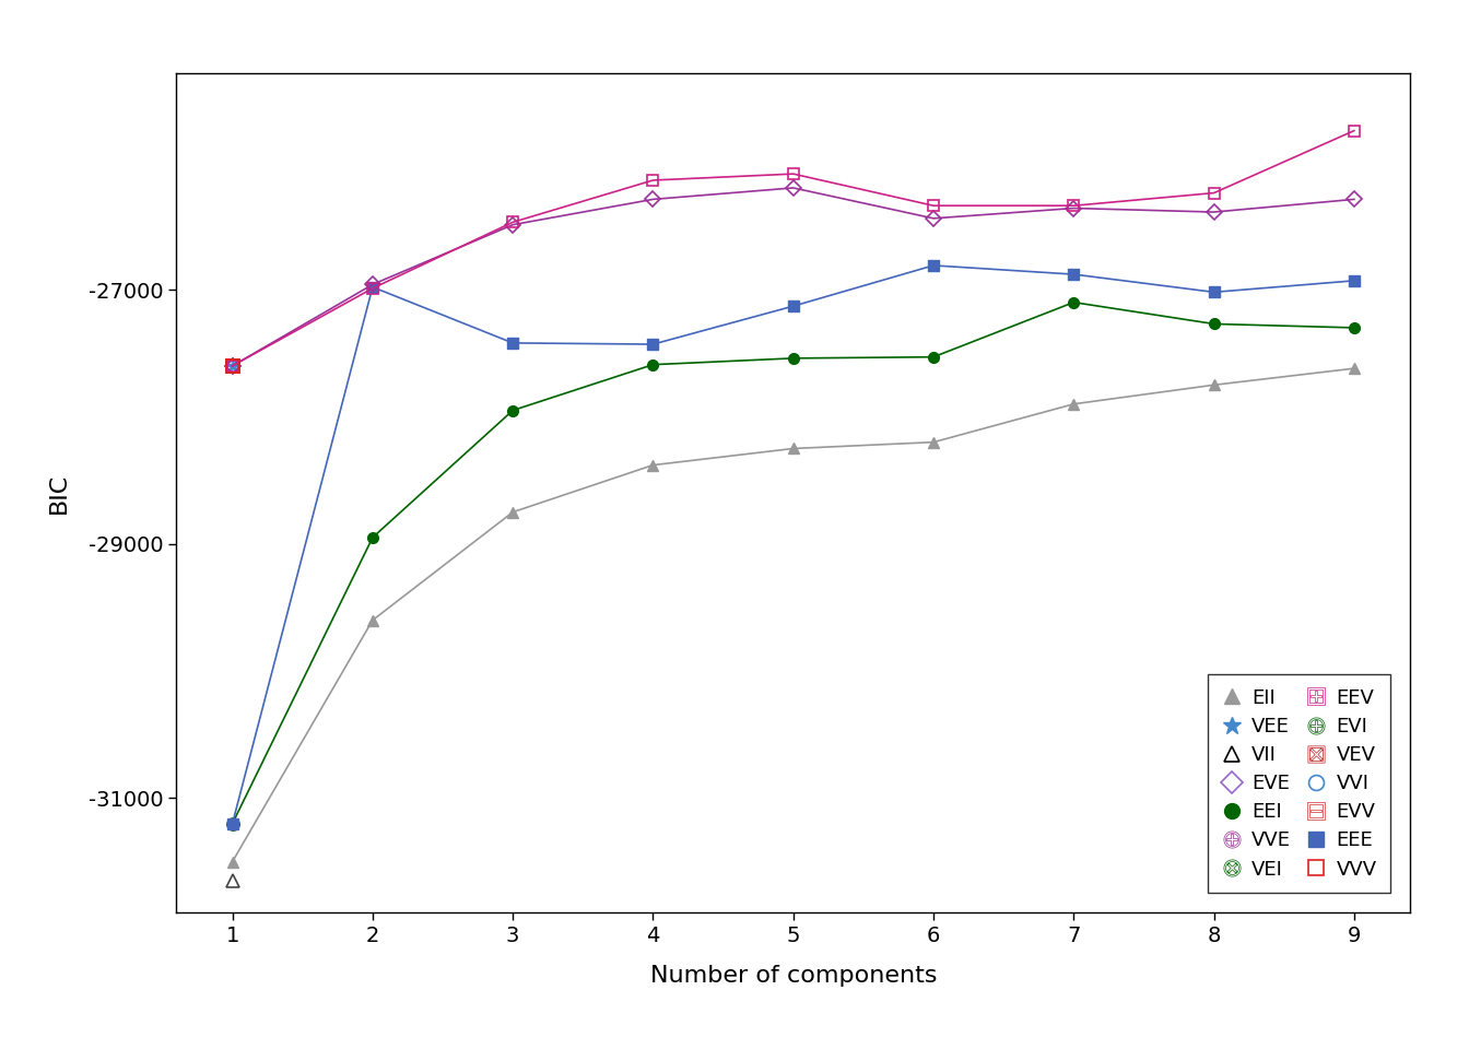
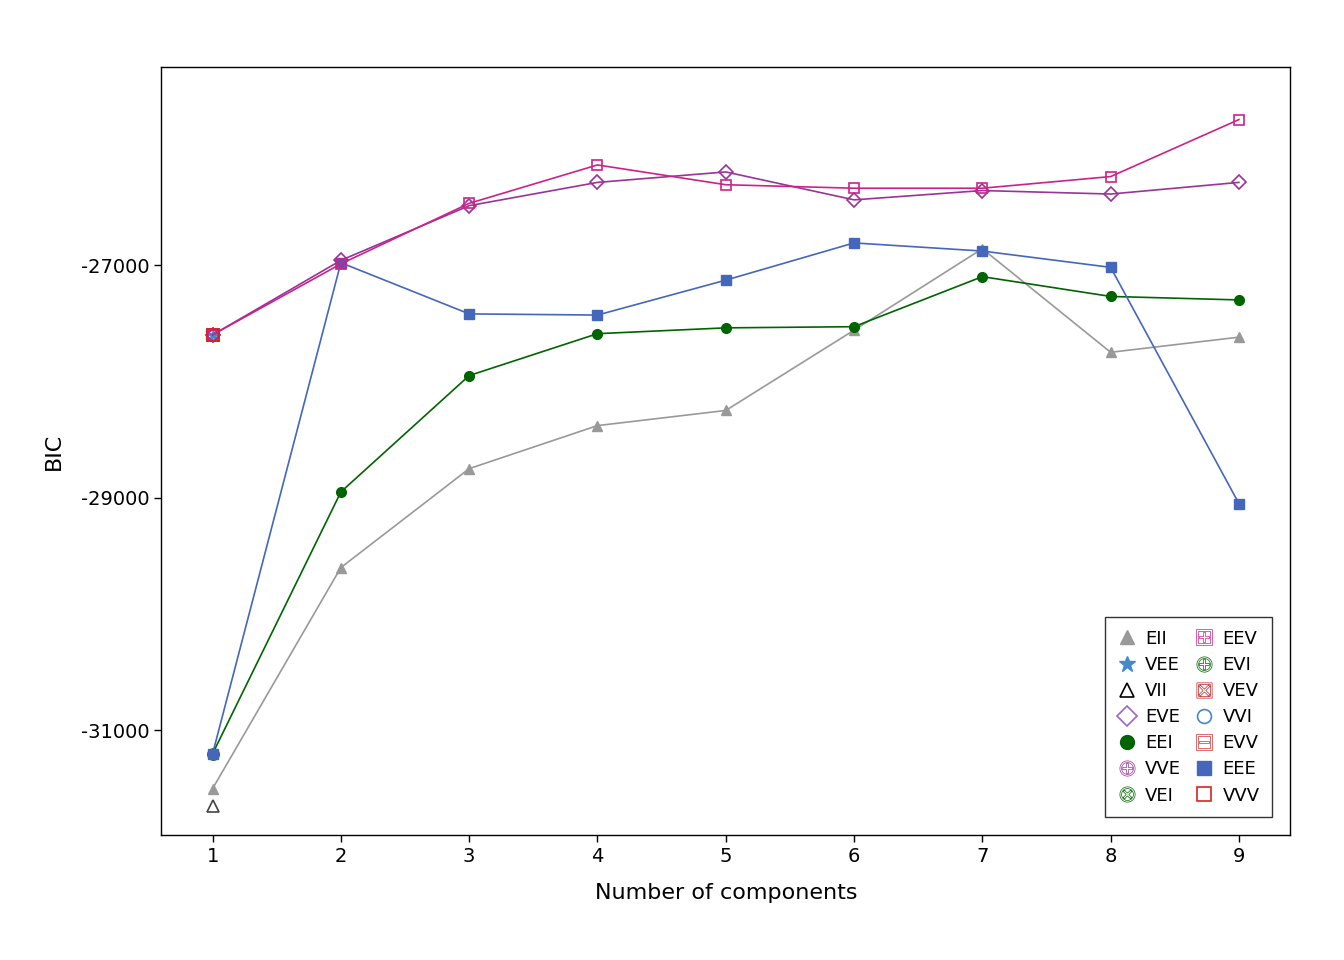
EEV/5: -26090 -> -26310
EII/6: -28200 -> -27560
EII/7: -27900 -> -26860
EEE/9: -26930 -> -29050
